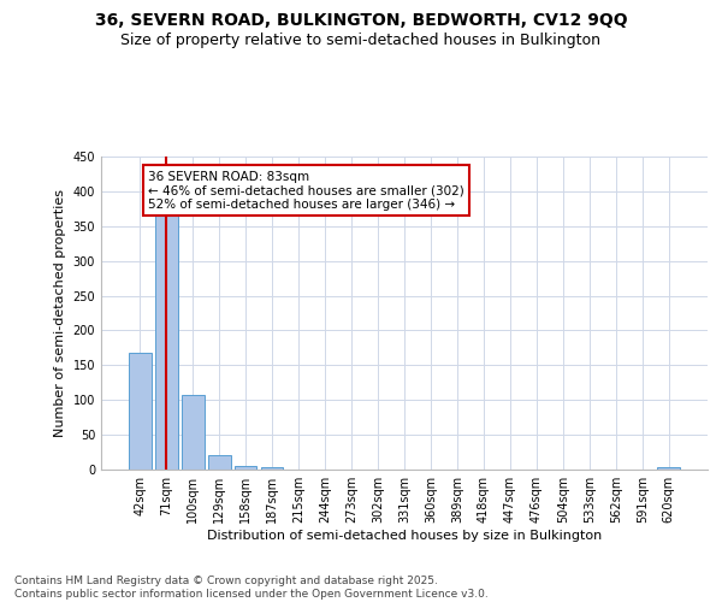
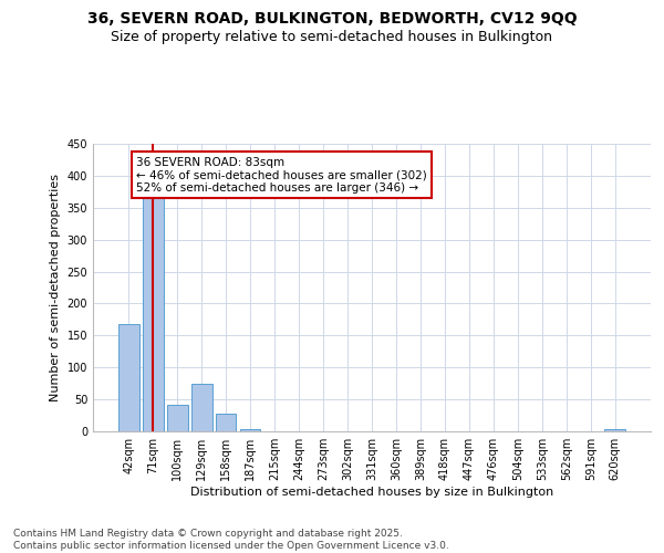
100sqm: 107 -> 42
129sqm: 20 -> 74
158sqm: 6 -> 28
